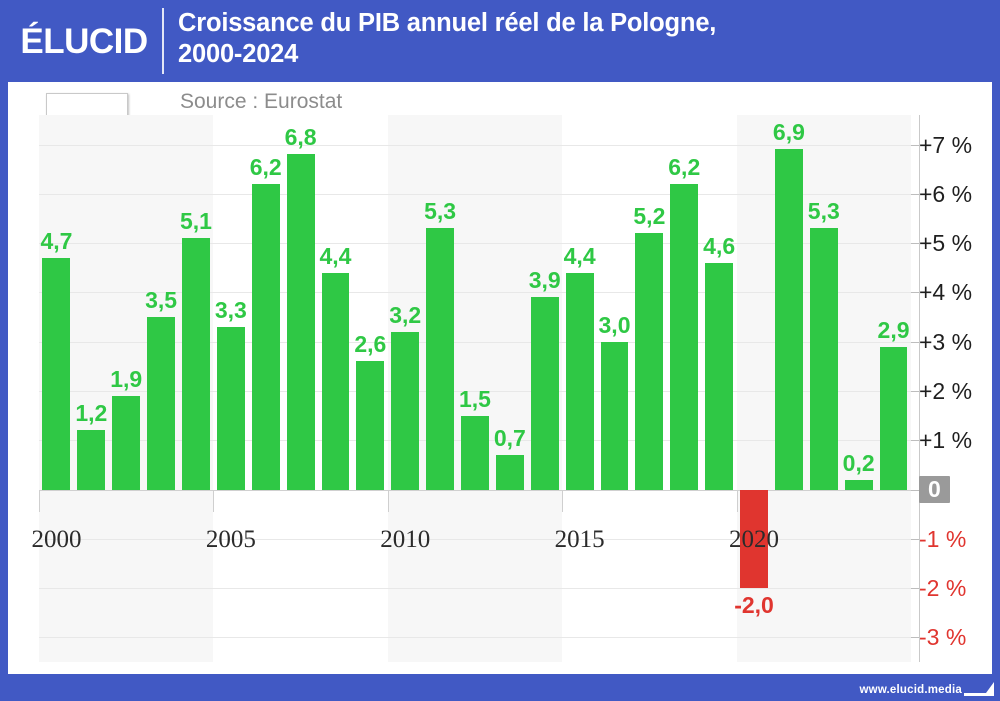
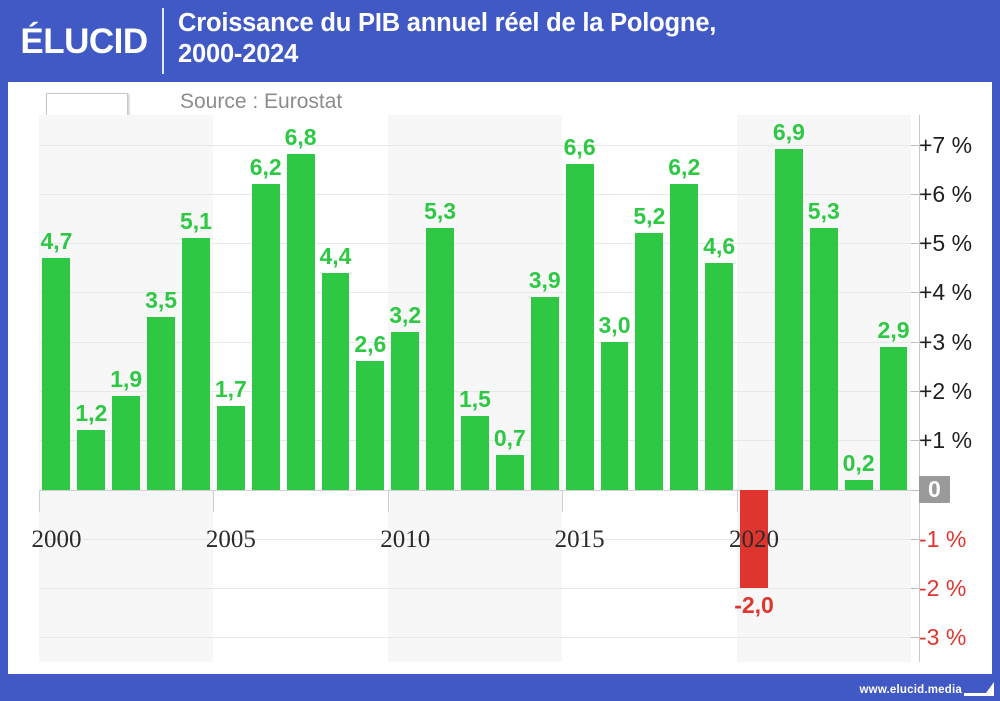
2005: 3,3 -> 1,7
2015: 4,4 -> 6,6
